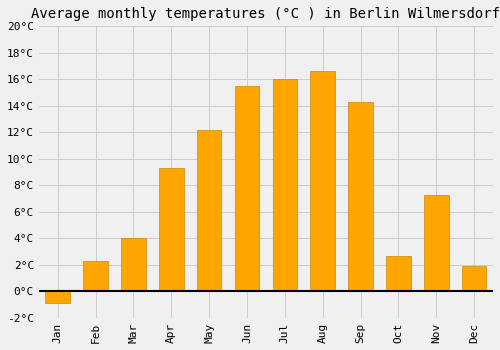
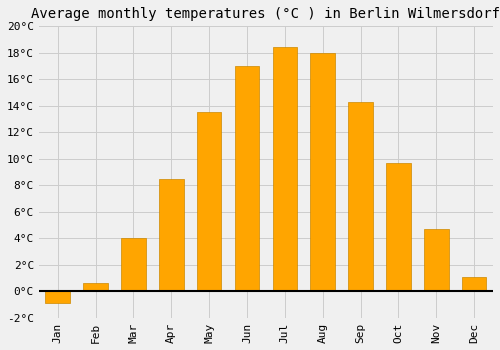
Feb: 2.3°C -> 0.6°C
Apr: 9.3°C -> 8.5°C
May: 12.2°C -> 13.5°C
Jun: 15.5°C -> 17.0°C
Jul: 16.0°C -> 18.4°C
Aug: 16.6°C -> 18.0°C
Oct: 2.7°C -> 9.7°C
Nov: 7.3°C -> 4.7°C
Dec: 1.9°C -> 1.1°C
